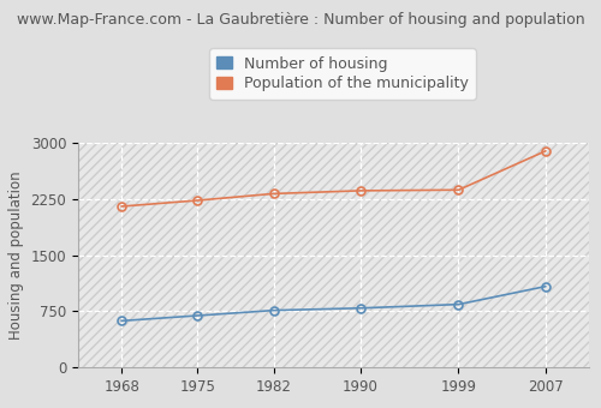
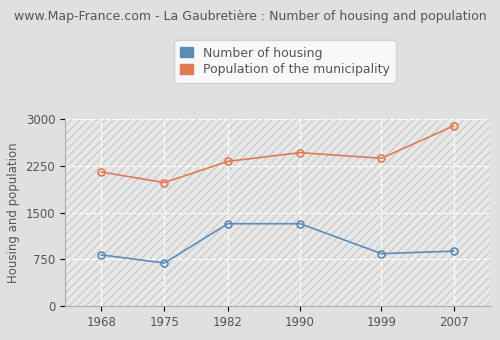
Number of housing/1968: 620 -> 820
Population of the municipality/1975: 2230 -> 1980
Number of housing/1982: 760 -> 1320
Number of housing/1990: 790 -> 1320
Population of the municipality/1990: 2360 -> 2460
Number of housing/2007: 1080 -> 880
